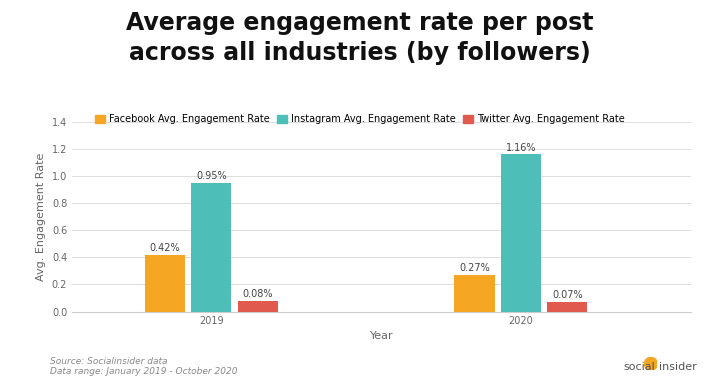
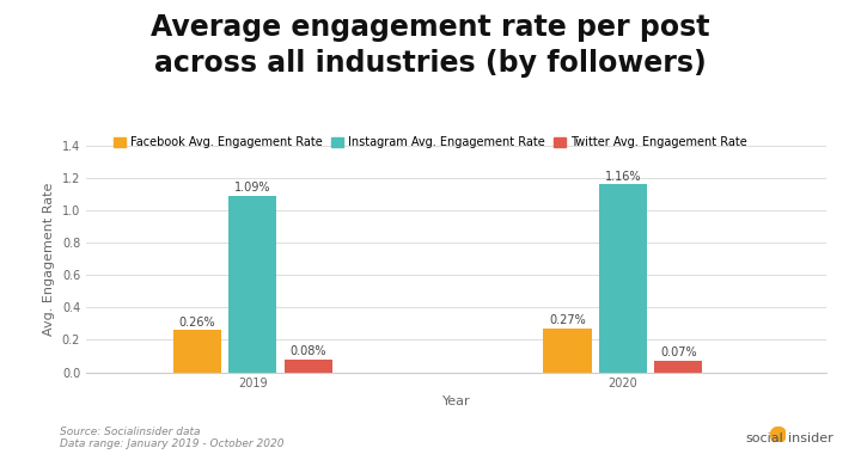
Facebook Avg. Engagement Rate/2019: 0.42% -> 0.26%
Instagram Avg. Engagement Rate/2019: 0.95% -> 1.09%
